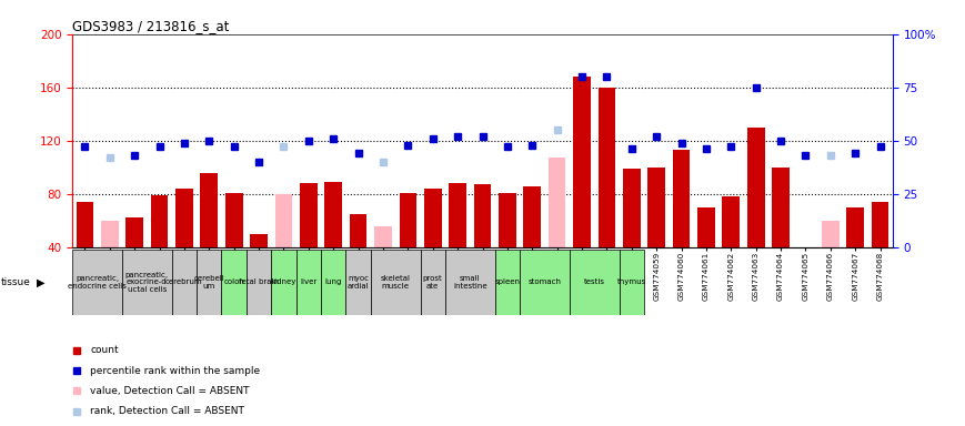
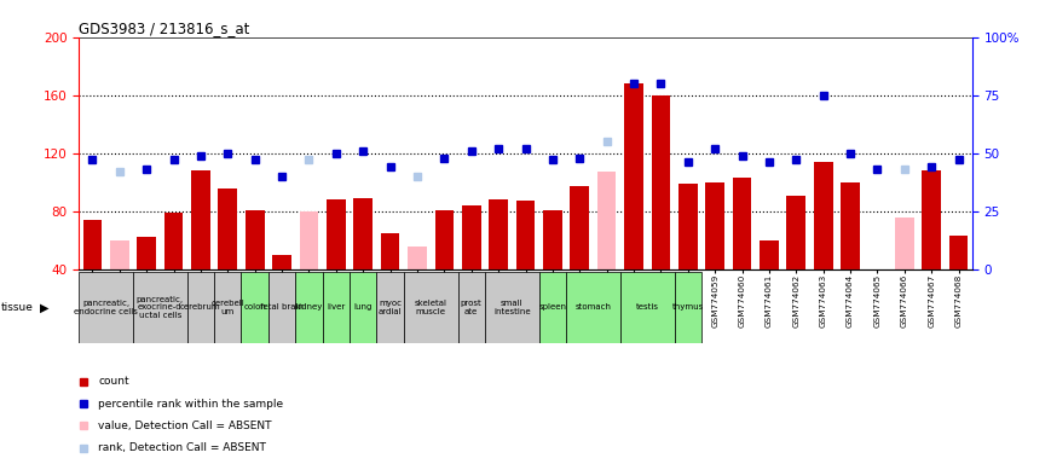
GSM764171: 84 -> 108
GSM774054: 86 -> 97
GSM774060: 113 -> 103
GSM774061: 70 -> 60
GSM774062: 78 -> 91
GSM774063: 130 -> 114
GSM774066: 60 -> 76
GSM774067: 70 -> 108
GSM774068: 74 -> 63
